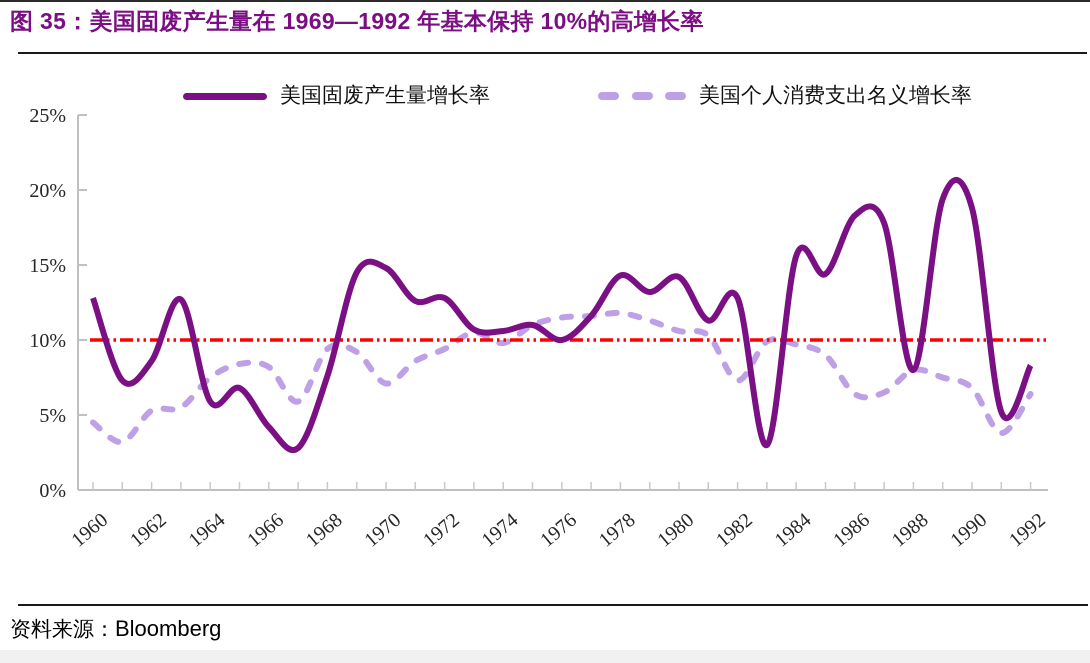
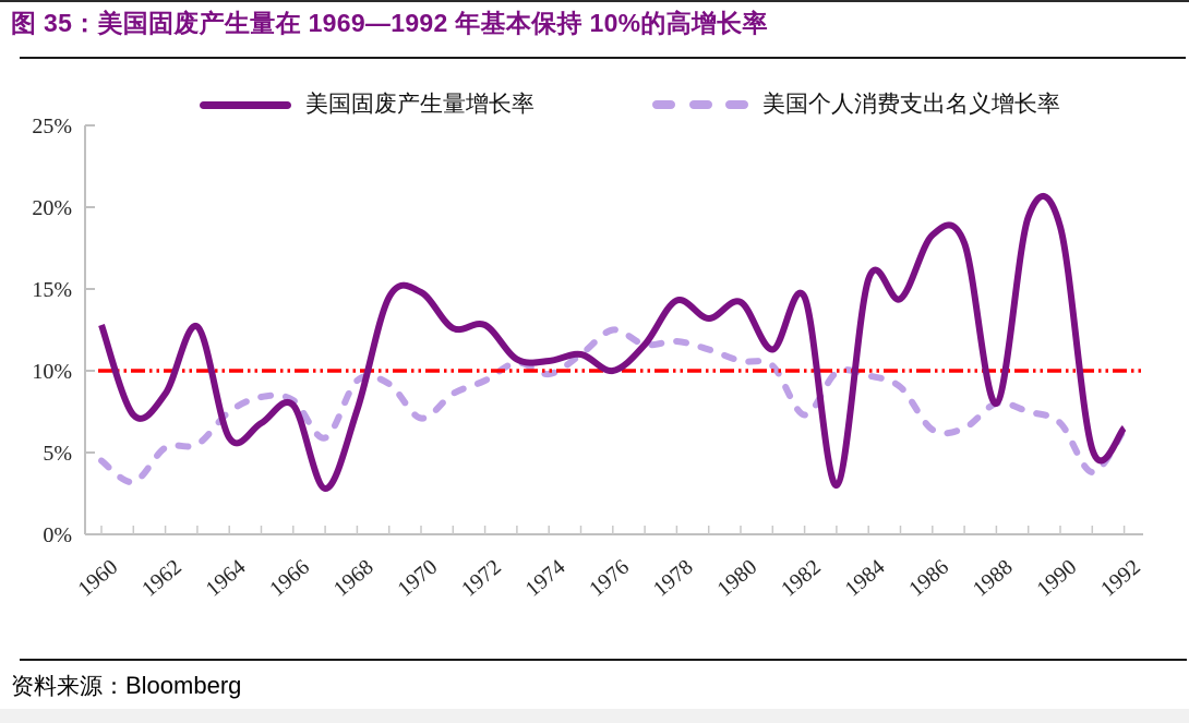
美国固废产生量增长率/1966: 4.2% -> 7.9%
美国个人消费支出名义增长率/1976: 11.5% -> 12.5%
美国固废产生量增长率/1982: 12.8% -> 14.5%
美国固废产生量增长率/1992: 8.3% -> 6.5%
